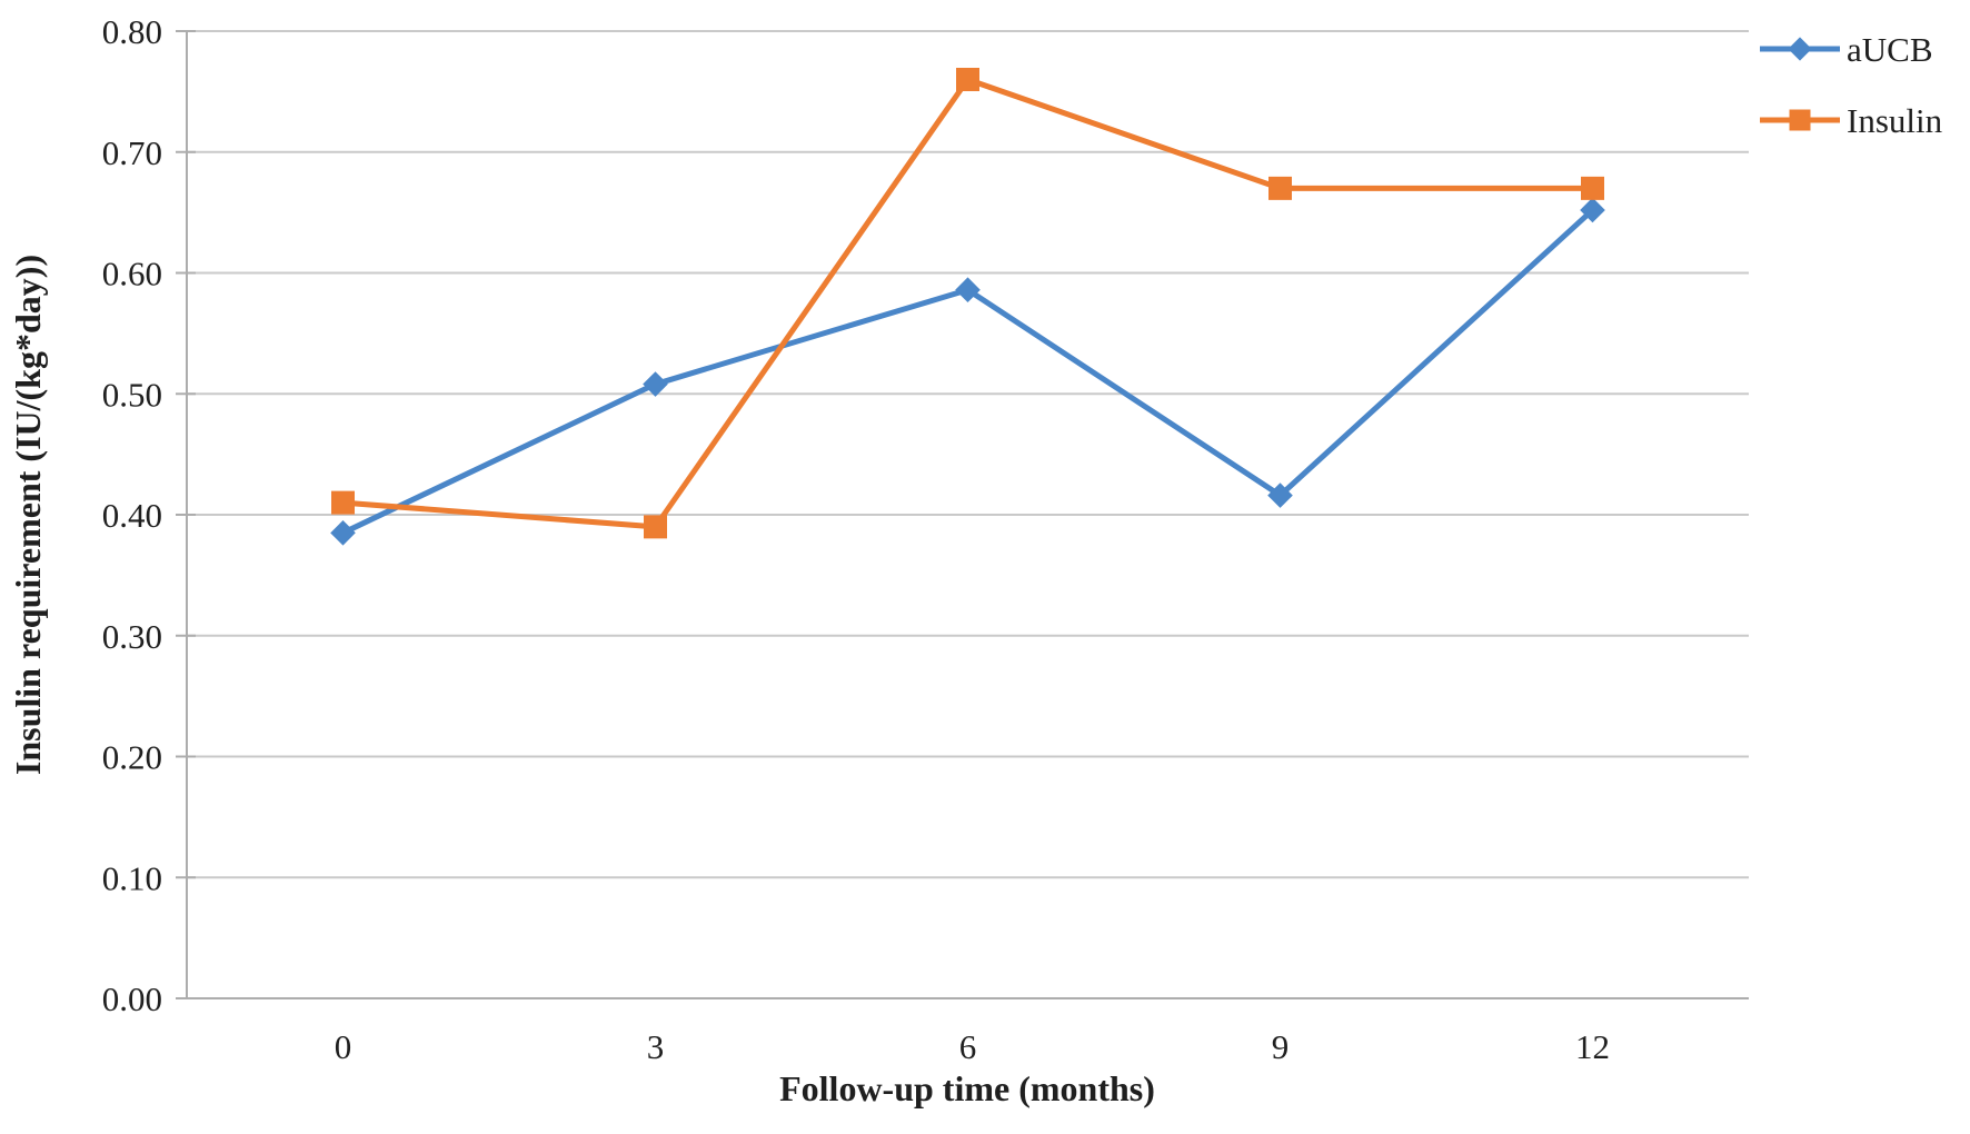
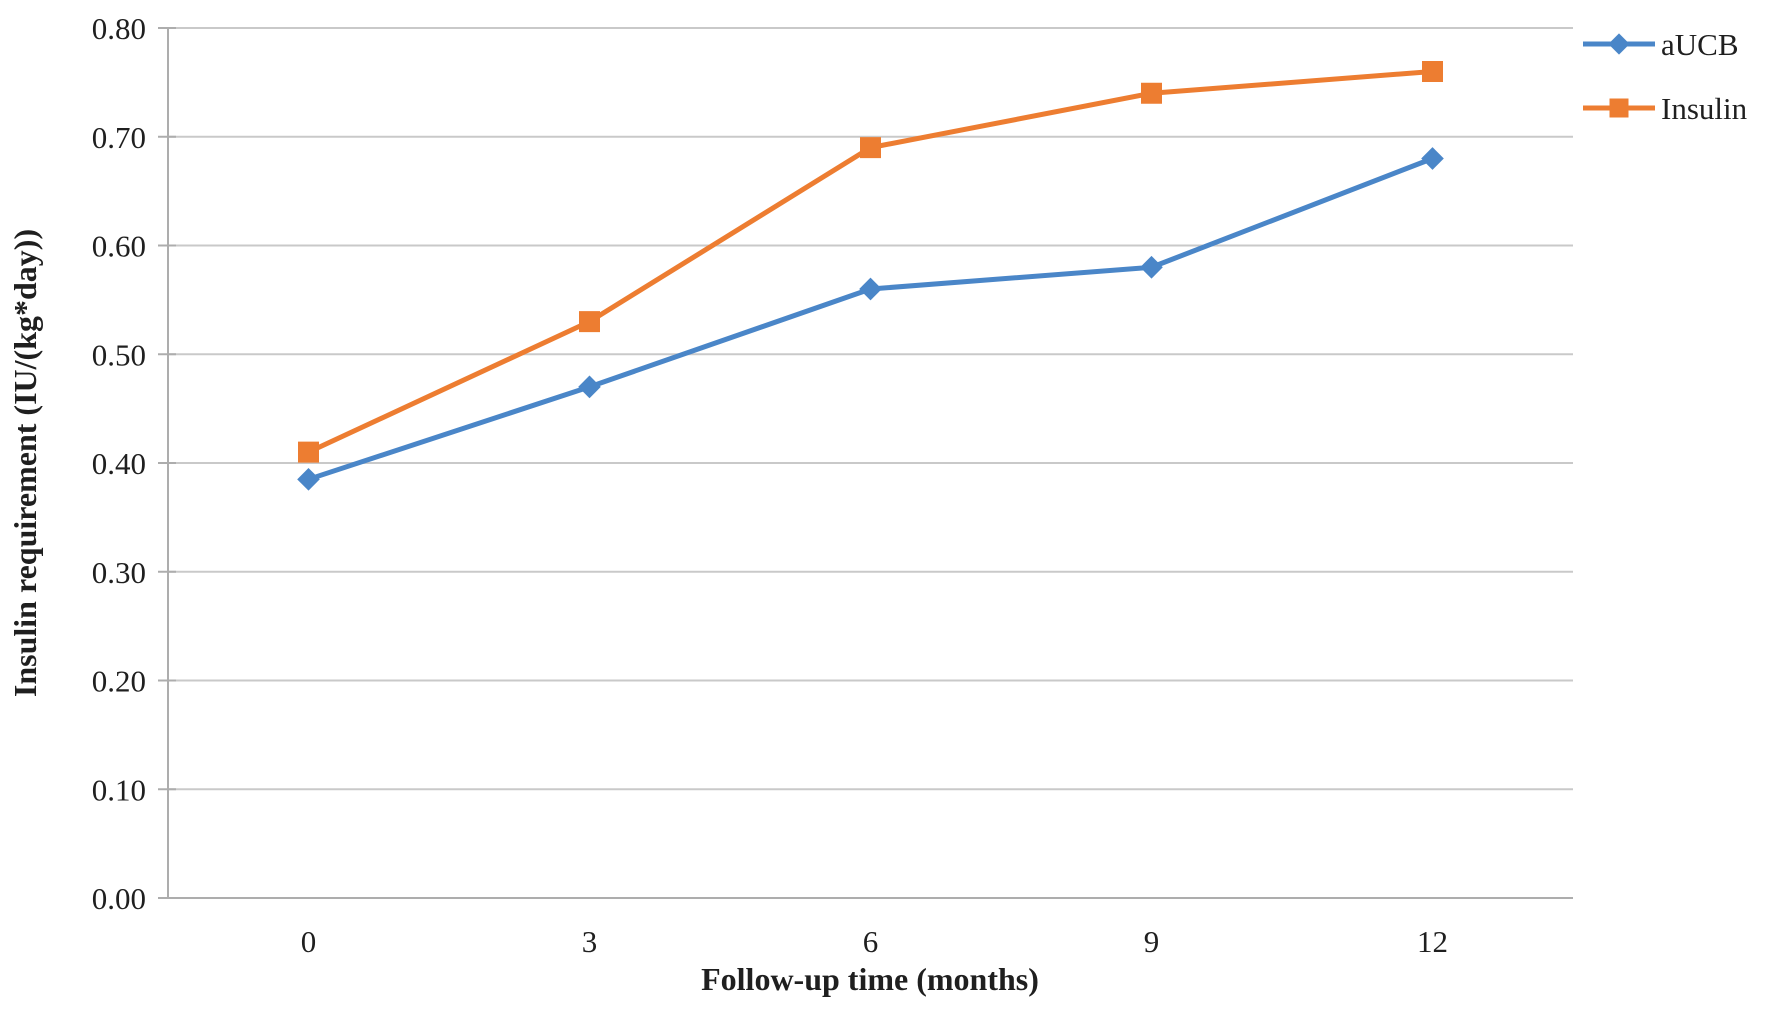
aUCB/3: 0.508 -> 0.470
Insulin/3: 0.39 -> 0.53
aUCB/6: 0.586 -> 0.560
Insulin/6: 0.76 -> 0.69
aUCB/9: 0.416 -> 0.580
Insulin/9: 0.67 -> 0.74
aUCB/12: 0.652 -> 0.680
Insulin/12: 0.67 -> 0.76
